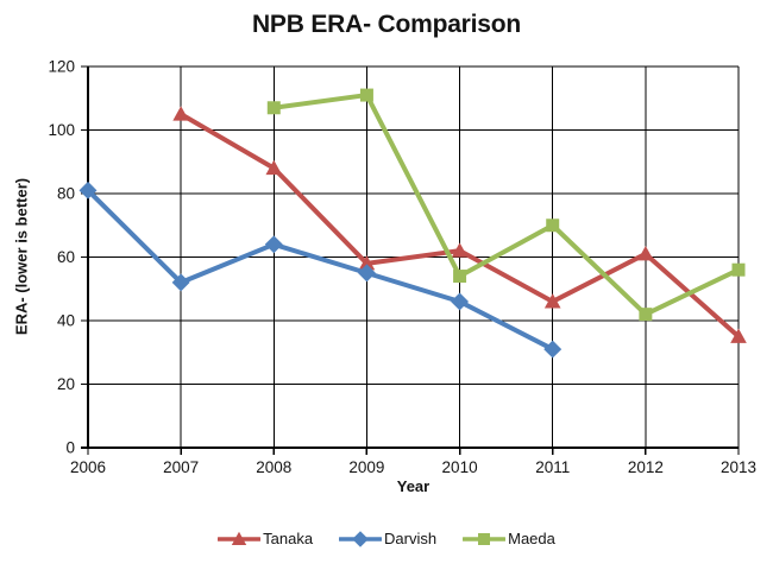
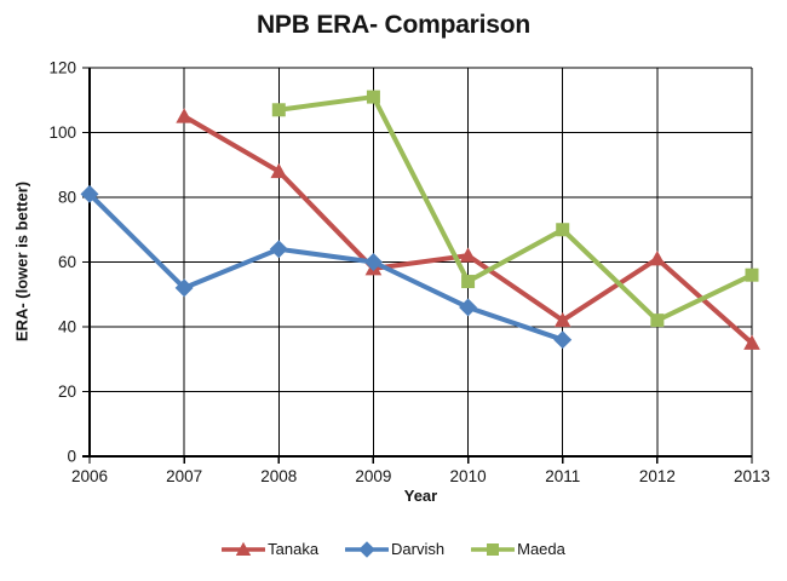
Darvish/2009: 55 -> 60
Tanaka/2011: 46 -> 42
Darvish/2011: 31 -> 36
